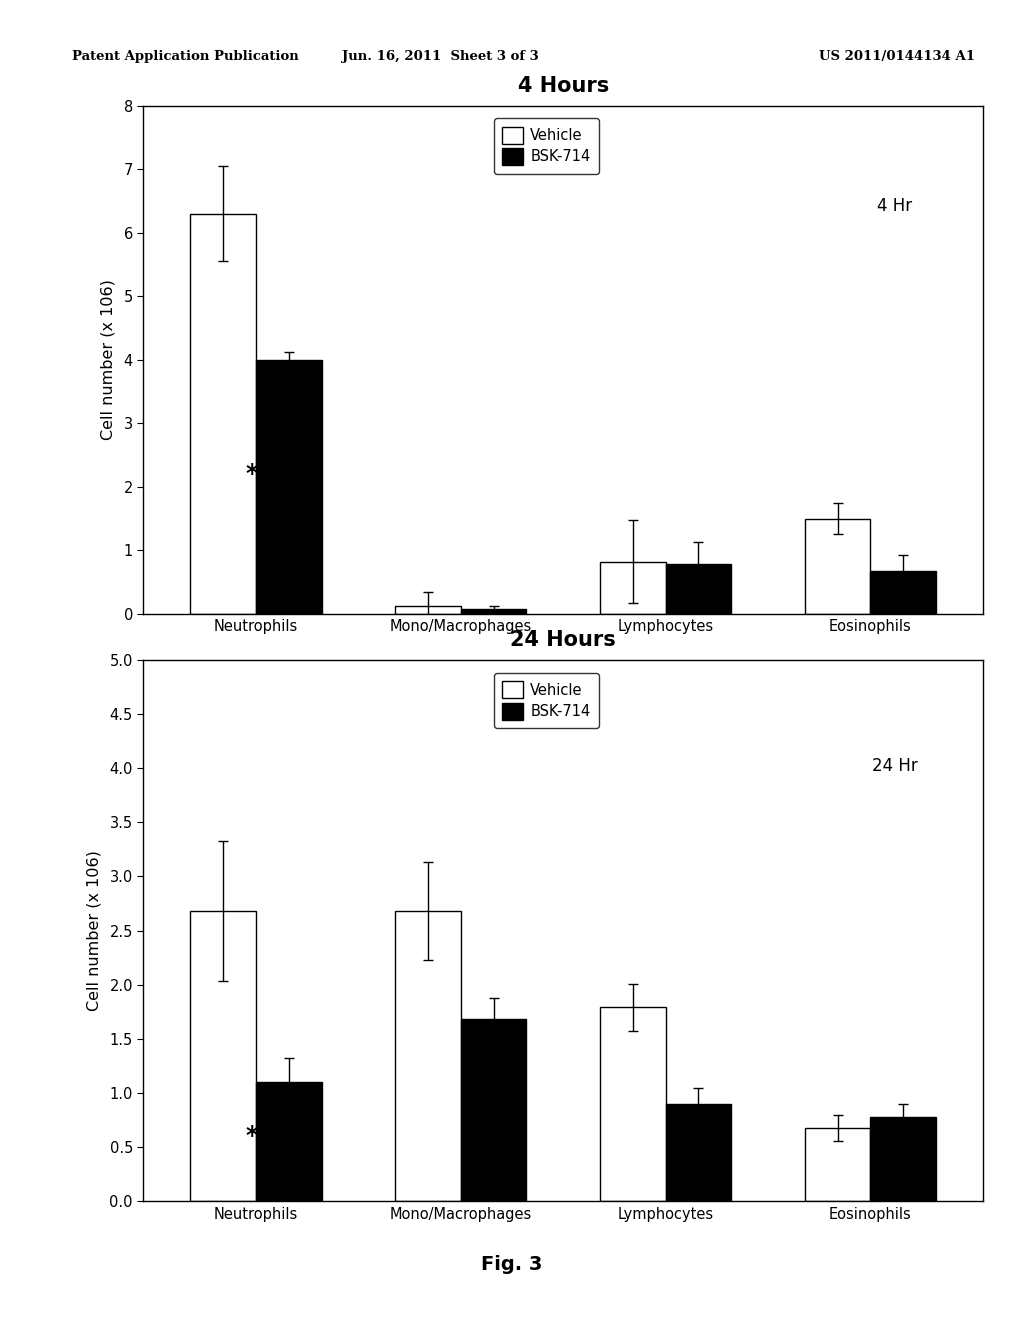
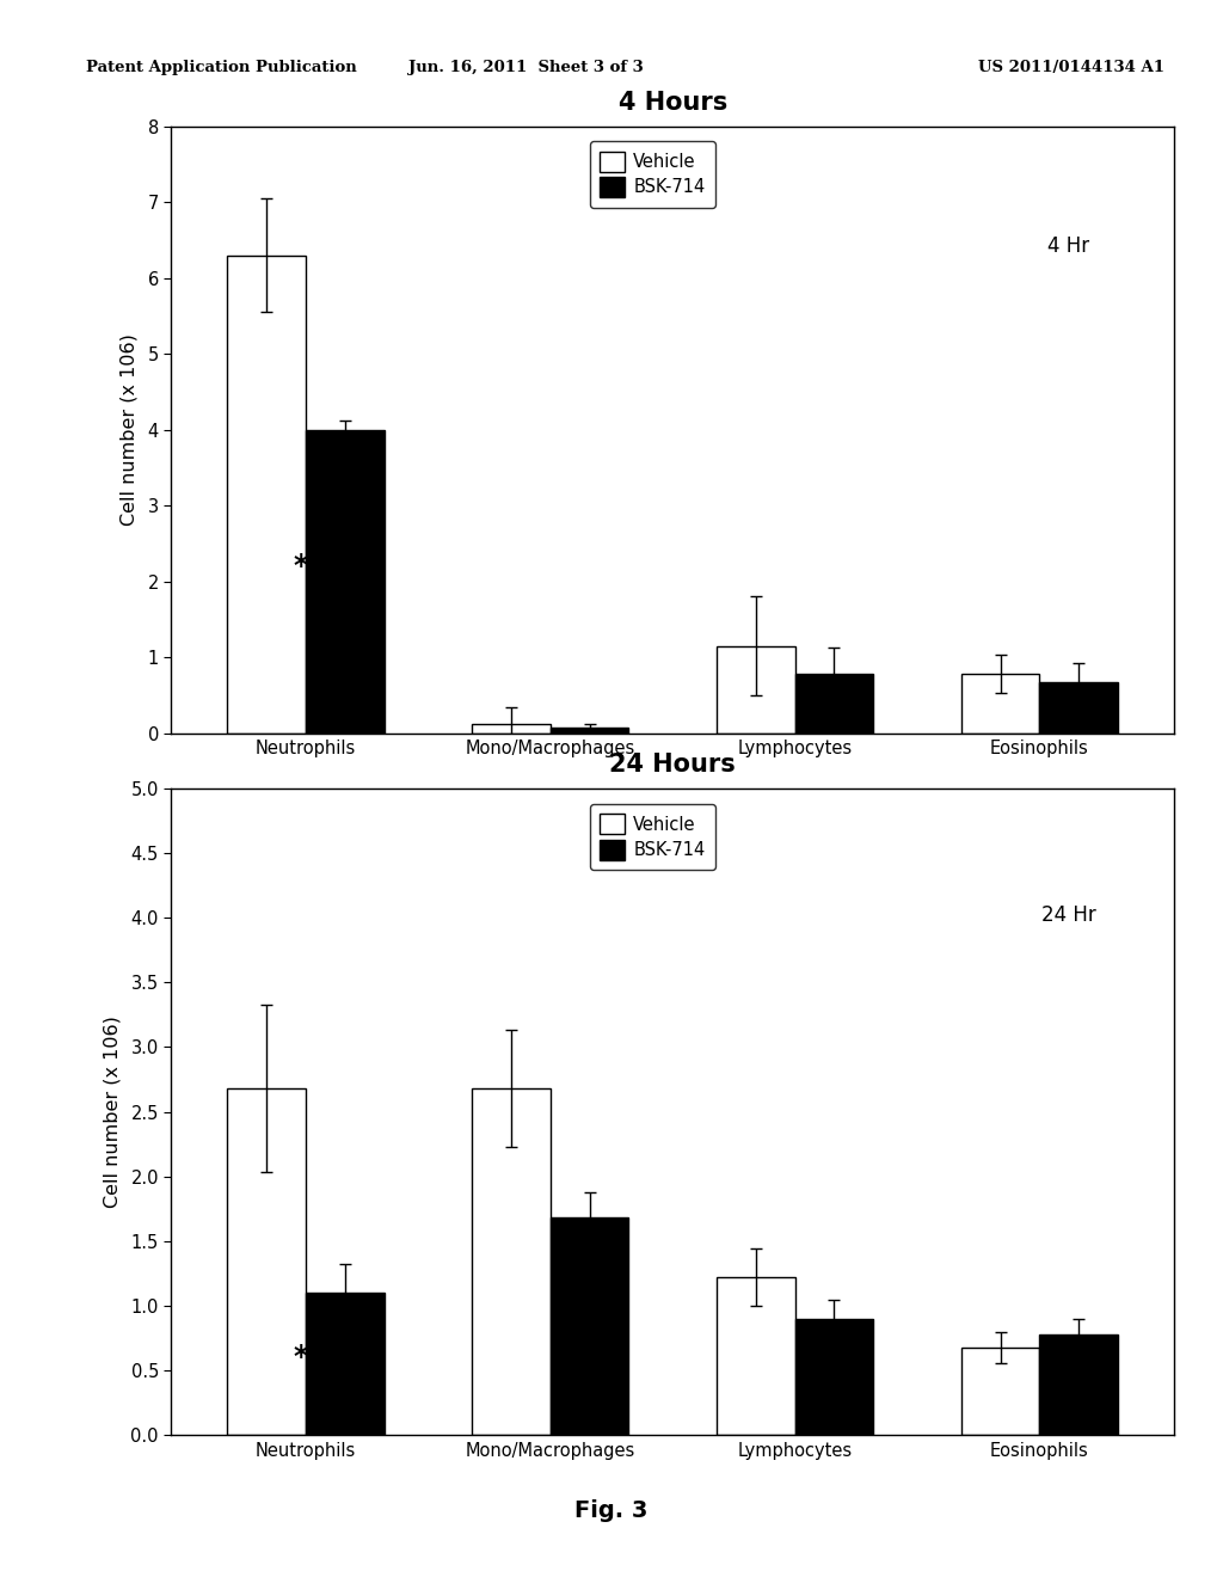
4 Hours/Vehicle/Lymphocytes: 0.82 -> 1.15
4 Hours/Vehicle/Eosinophils: 1.50 -> 0.78
24 Hours/Vehicle/Lymphocytes: 1.79 -> 1.22
